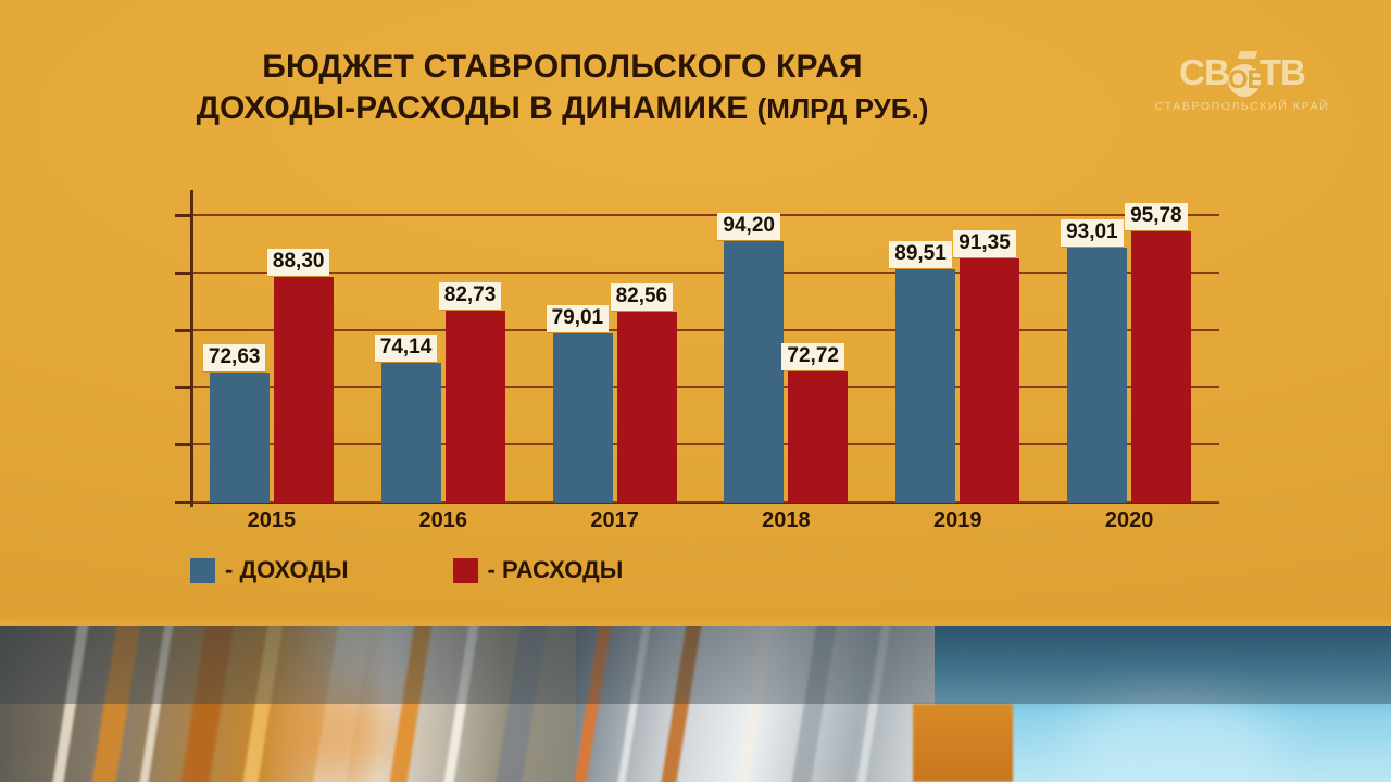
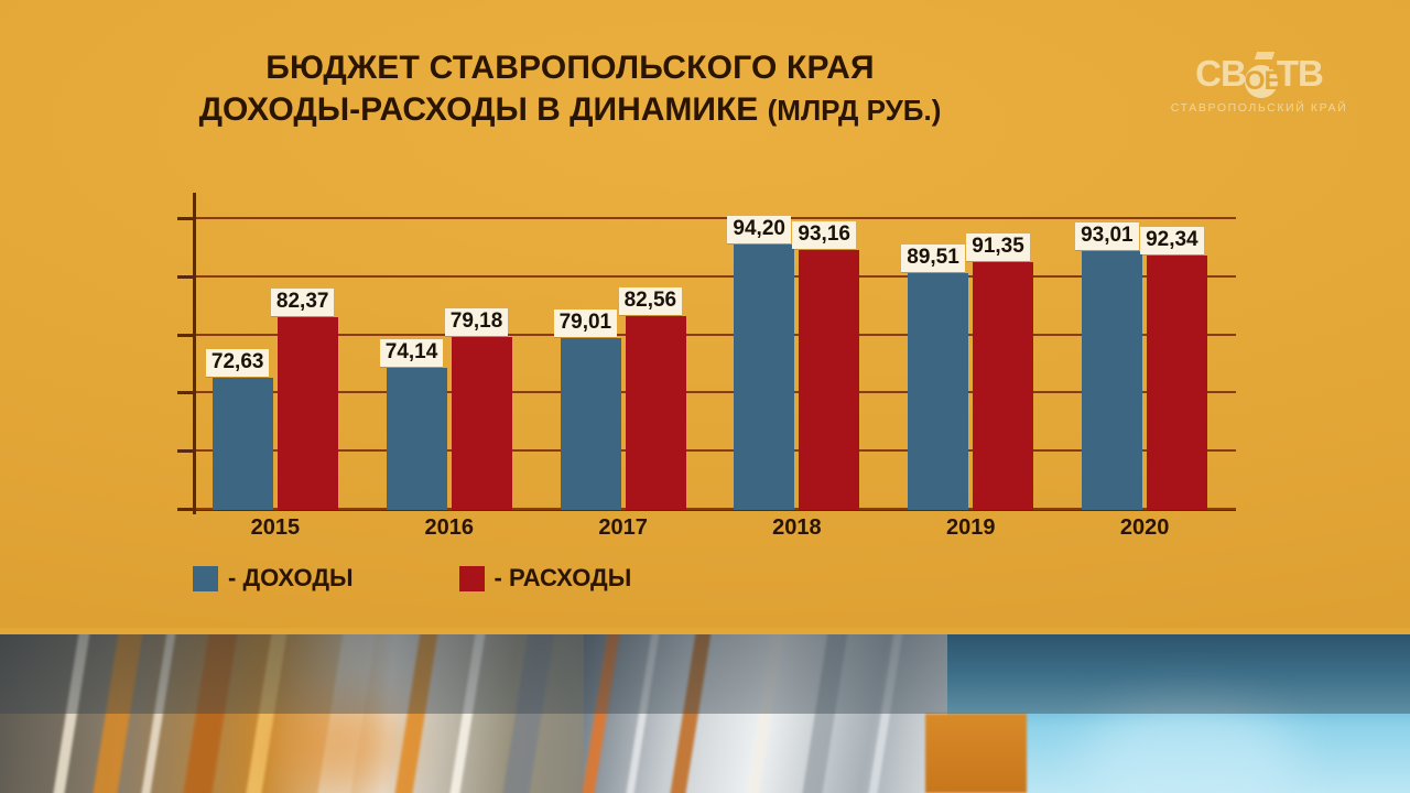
- РАСХОДЫ/2015: 88,30 -> 82,37
- РАСХОДЫ/2016: 82,73 -> 79,18
- РАСХОДЫ/2018: 72,72 -> 93,16
- РАСХОДЫ/2020: 95,78 -> 92,34
